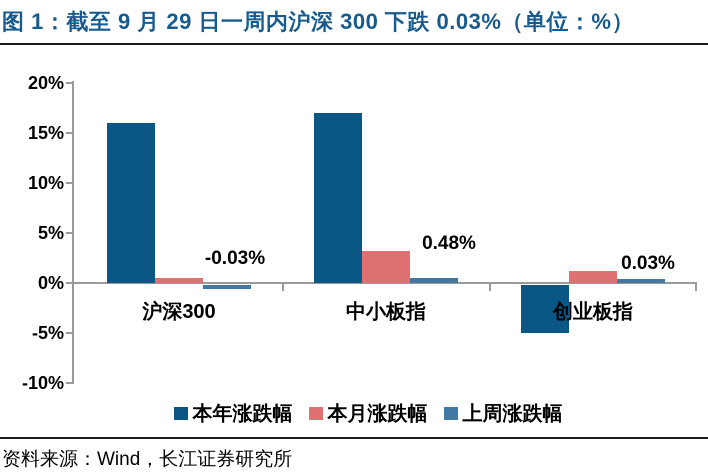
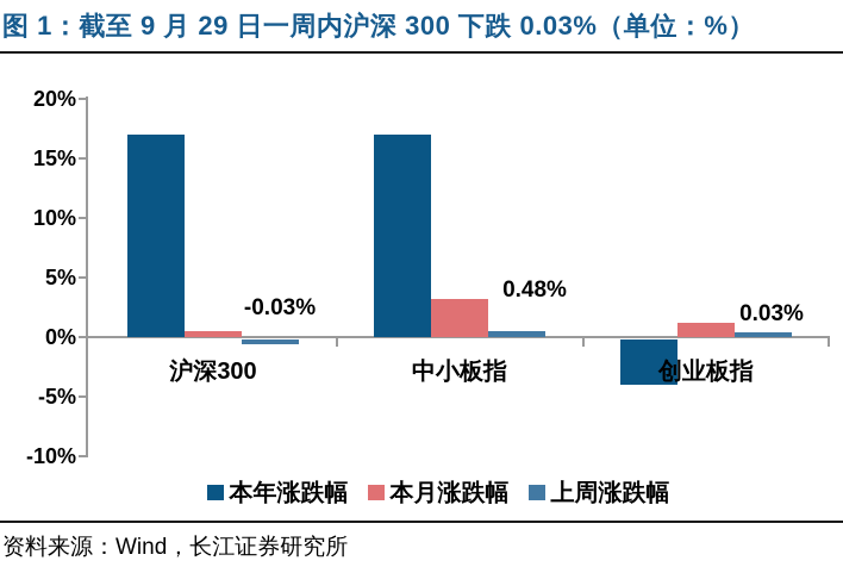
本年涨跌幅/沪深300: 16.0% -> 17.0%
本年涨跌幅/创业板指: -4.8% -> -3.8%
